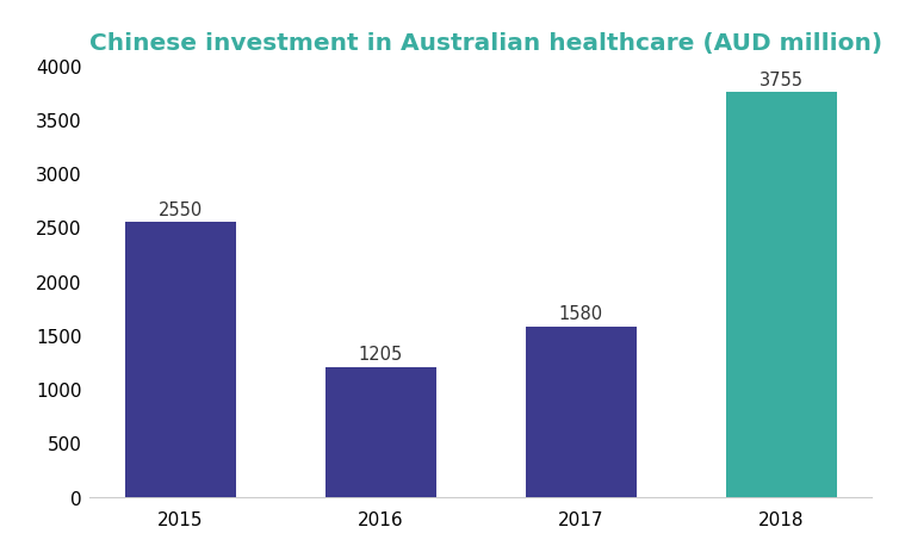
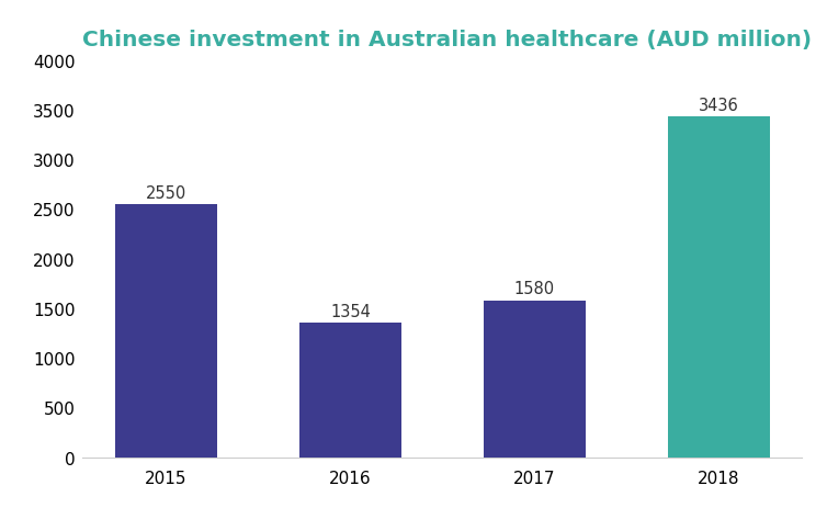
2016: 1205 -> 1354
2018: 3755 -> 3436
